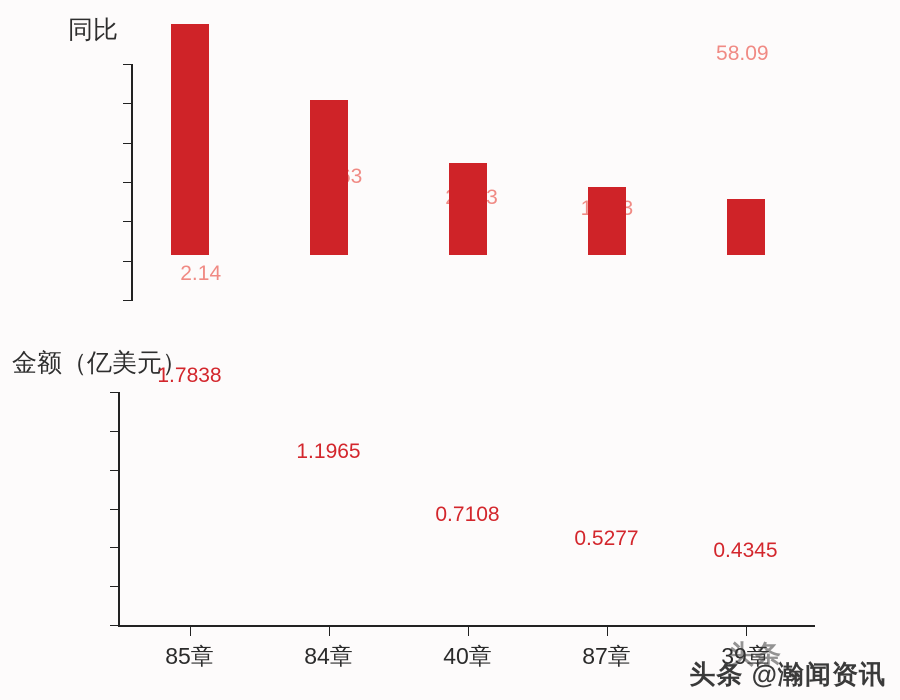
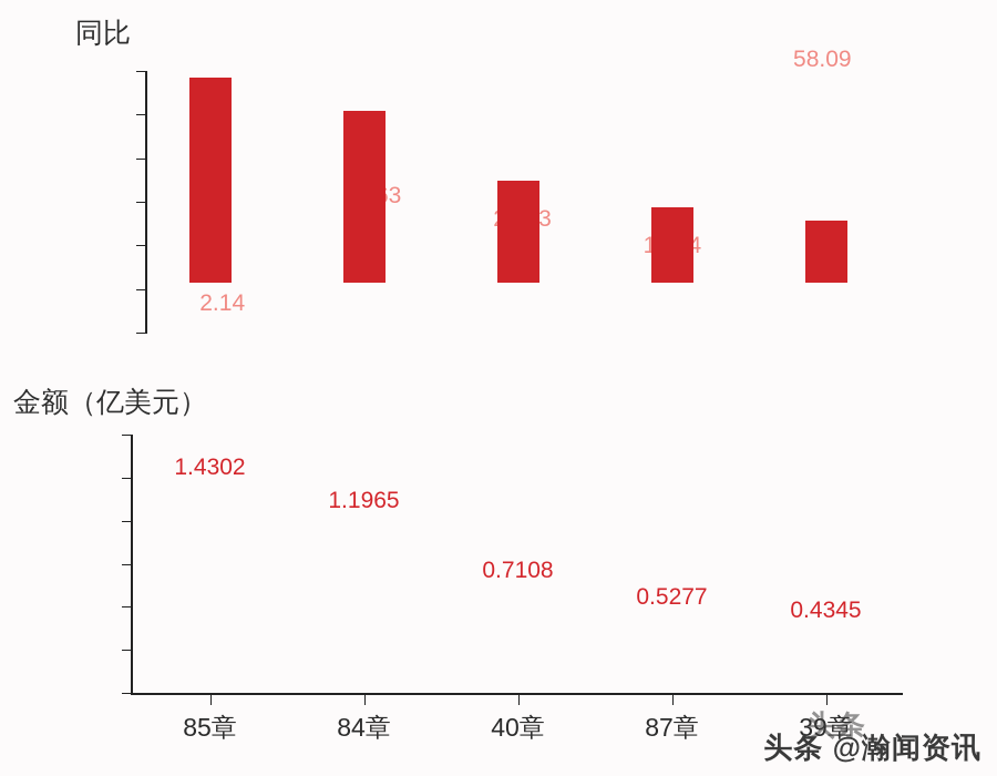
同比/87章: 18.53 -> 15.24
金额（亿美元）/85章: 1.7838 -> 1.4302
